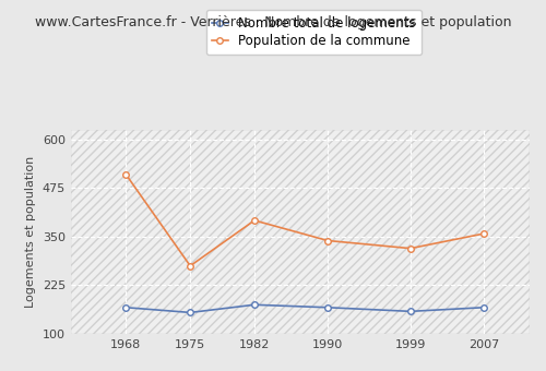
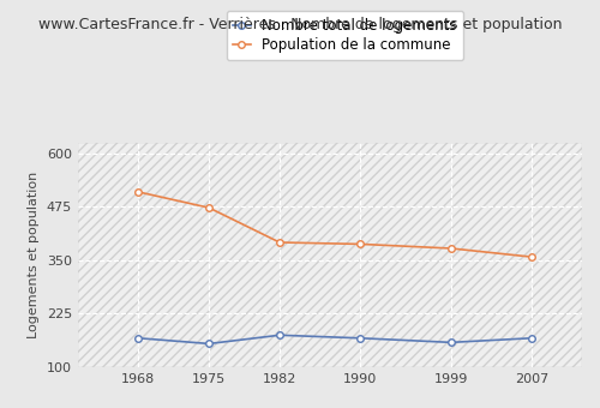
Population de la commune/1975: 275 -> 473
Population de la commune/1990: 340 -> 388
Population de la commune/1999: 320 -> 378
